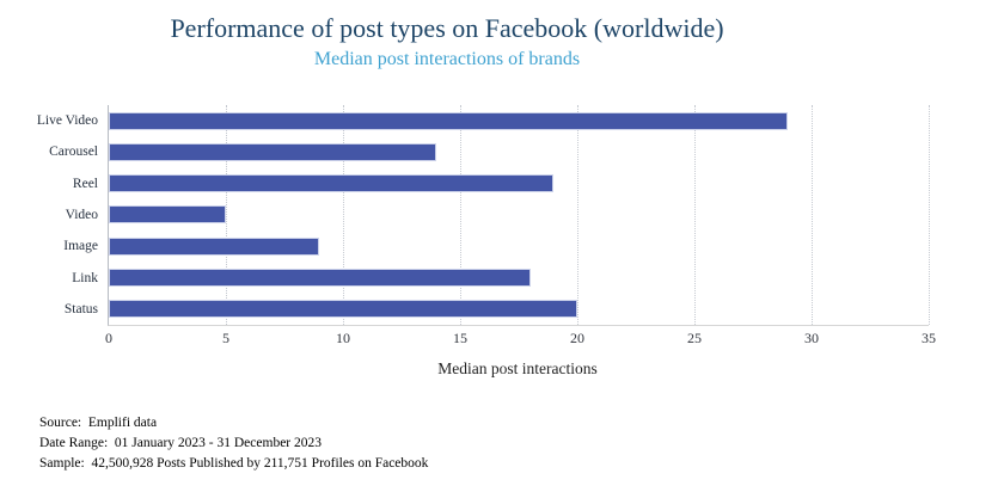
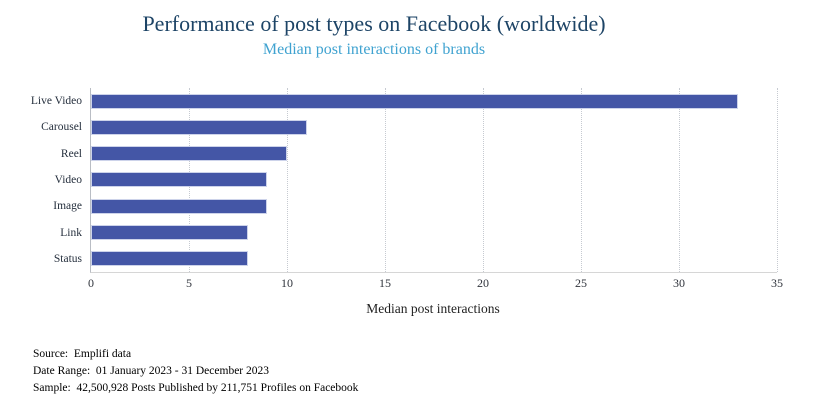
Live Video: 29 -> 33
Carousel: 14 -> 11
Reel: 19 -> 10
Video: 5 -> 9
Link: 18 -> 8
Status: 20 -> 8
